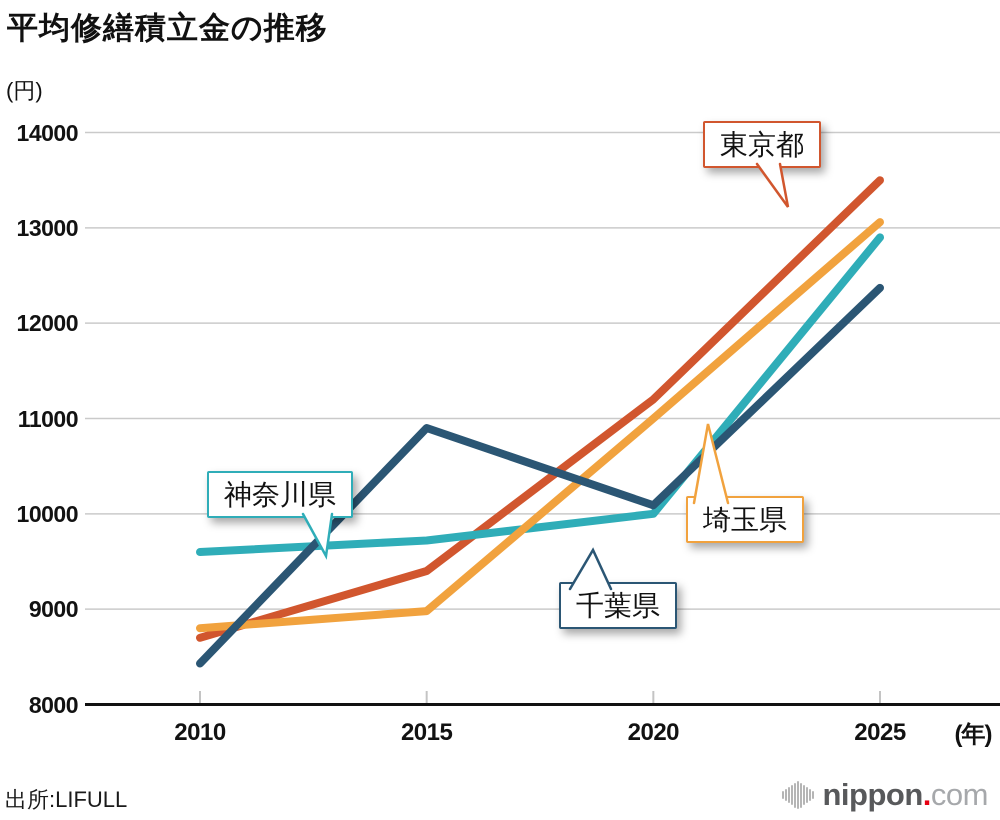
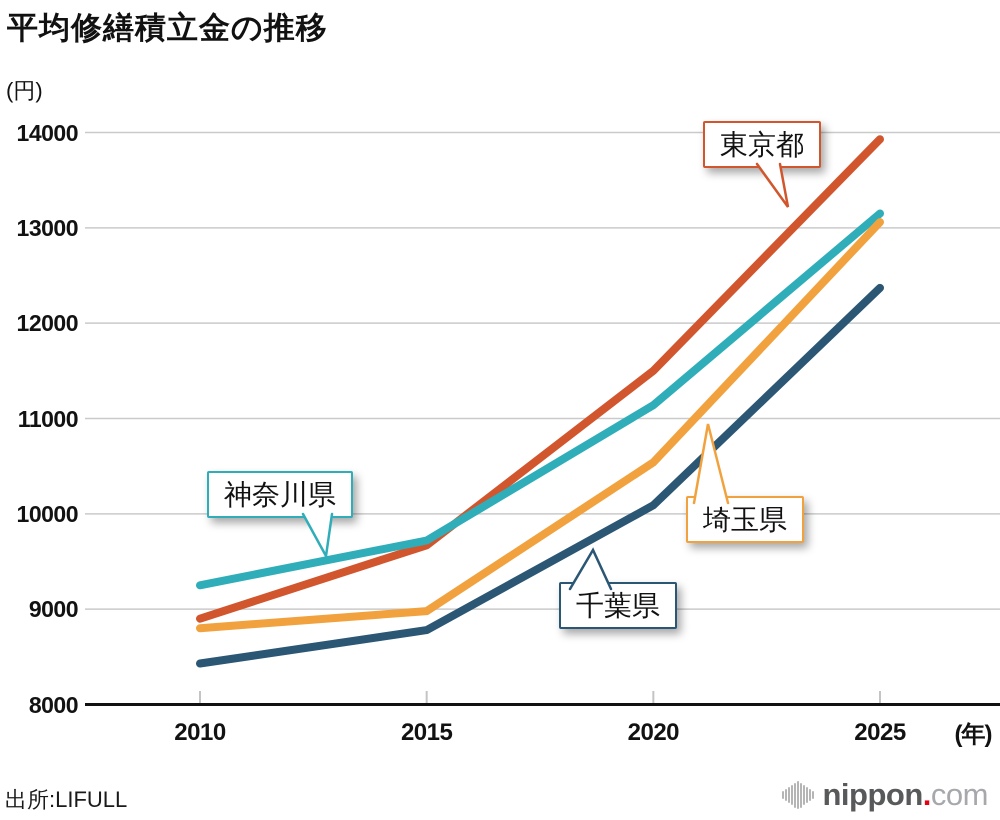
東京都/2010: 8700 -> 8900
神奈川県/2010: 9600 -> 9200
東京都/2015: 9400 -> 9700
千葉県/2015: 10900 -> 8800
東京都/2020: 11200 -> 11500
神奈川県/2020: 10000 -> 11100
埼玉県/2020: 11000 -> 10500
東京都/2025: 13500 -> 13900
神奈川県/2025: 12900 -> 13200
